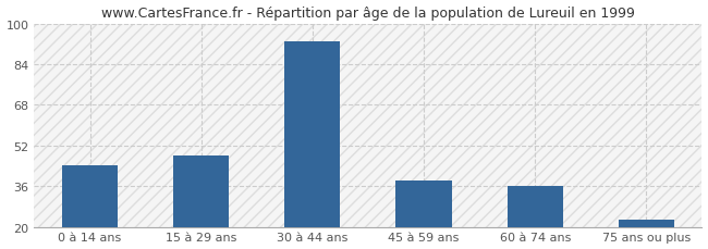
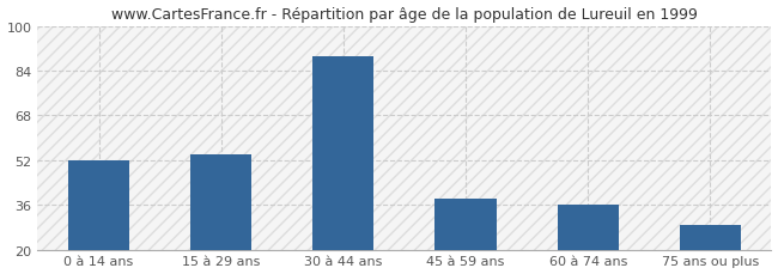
0 à 14 ans: 44 -> 52
15 à 29 ans: 48 -> 54
30 à 44 ans: 93 -> 89
75 ans ou plus: 23 -> 29
